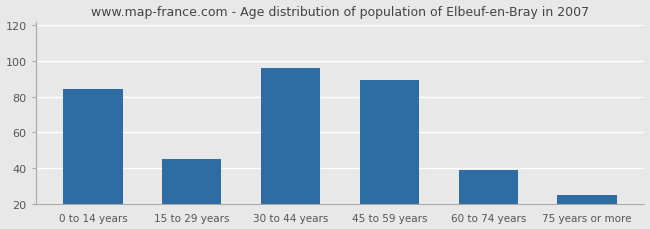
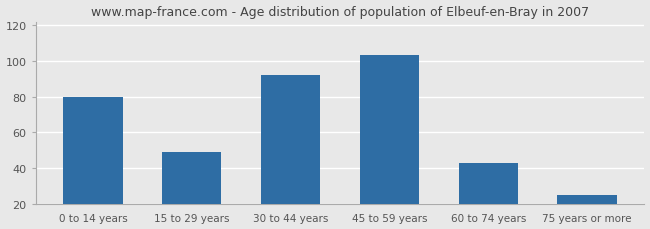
0 to 14 years: 84 -> 80
15 to 29 years: 45 -> 49
30 to 44 years: 96 -> 92
45 to 59 years: 89 -> 103
60 to 74 years: 39 -> 43
